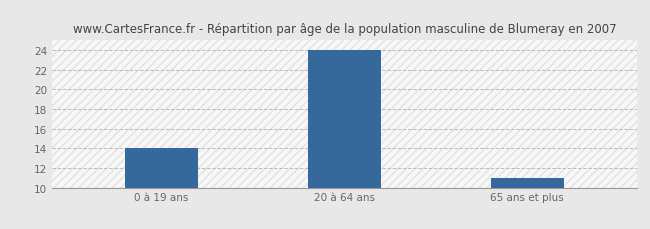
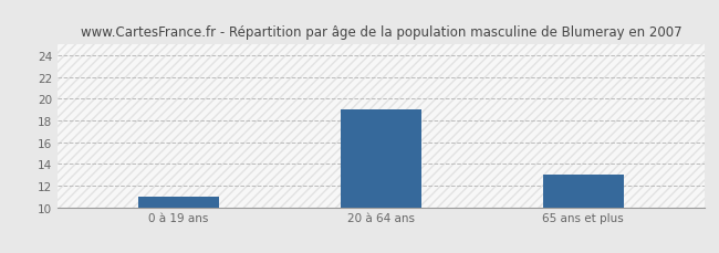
0 à 19 ans: 14 -> 11
20 à 64 ans: 24 -> 19
65 ans et plus: 11 -> 13
